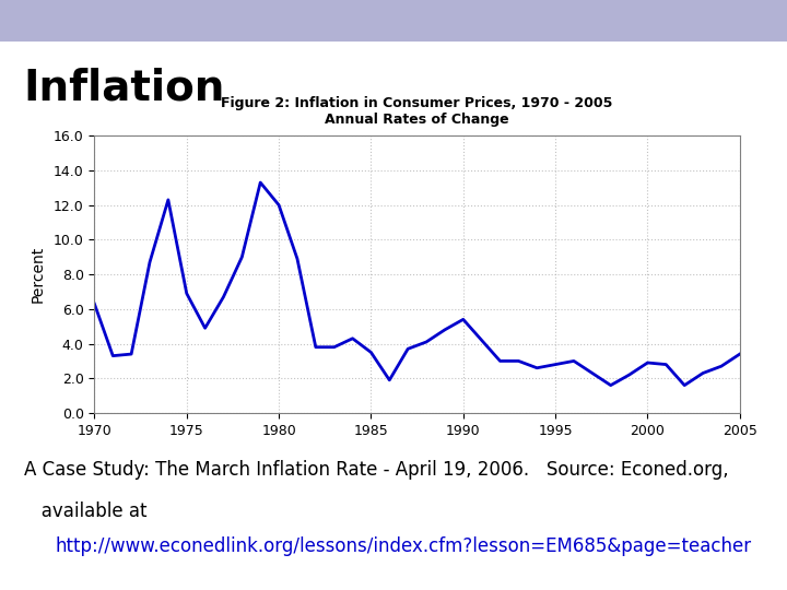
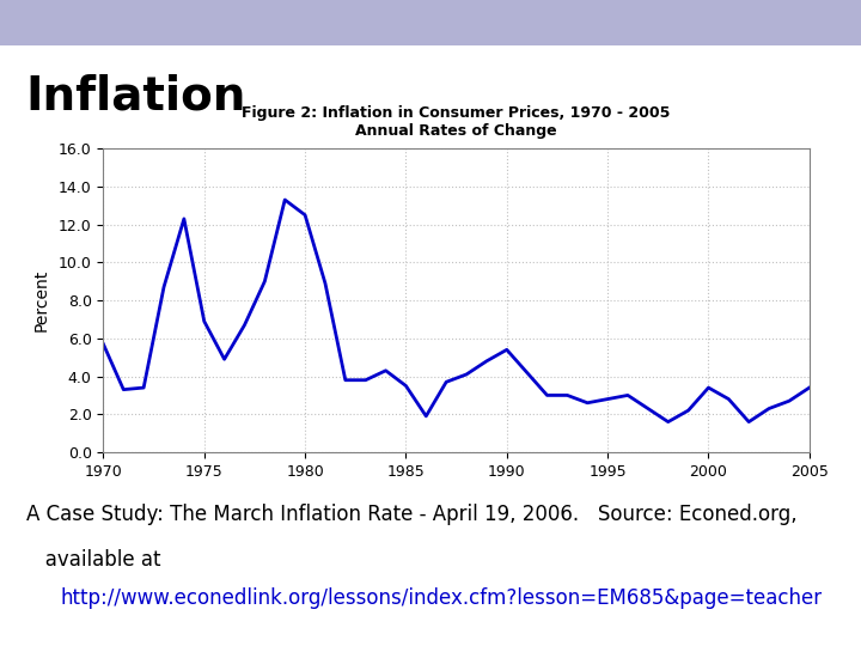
1970: 6.3 -> 5.7
1980: 12.0 -> 12.5
2000: 2.9 -> 3.4
